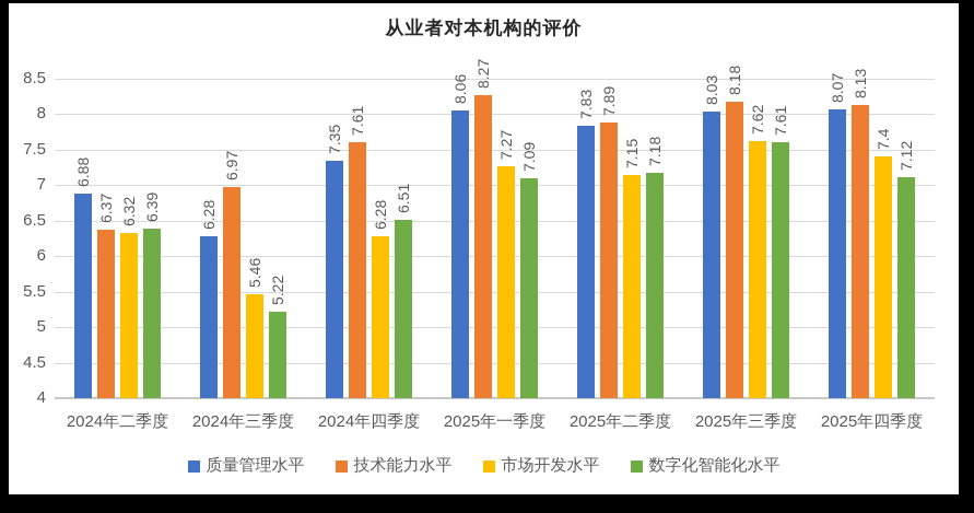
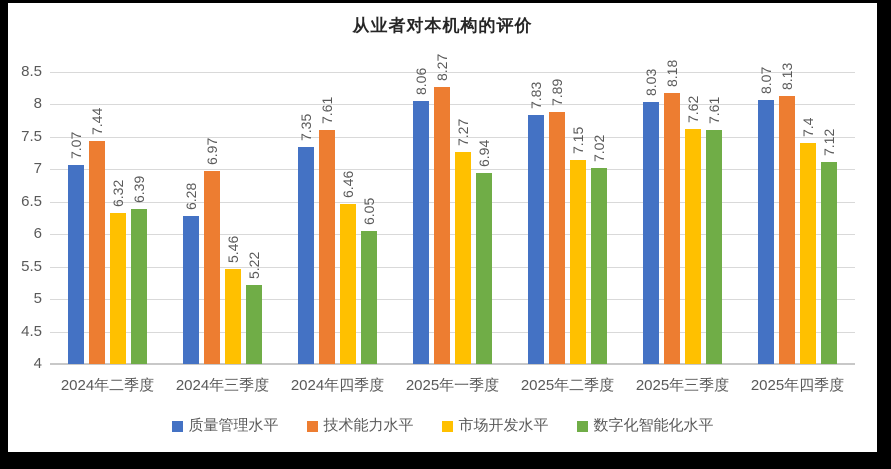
质量管理水平/2024年二季度: 6.88 -> 7.07
技术能力水平/2024年二季度: 6.37 -> 7.44
市场开发水平/2024年四季度: 6.28 -> 6.46
数字化智能化水平/2024年四季度: 6.51 -> 6.05
数字化智能化水平/2025年一季度: 7.09 -> 6.94
数字化智能化水平/2025年二季度: 7.18 -> 7.02
